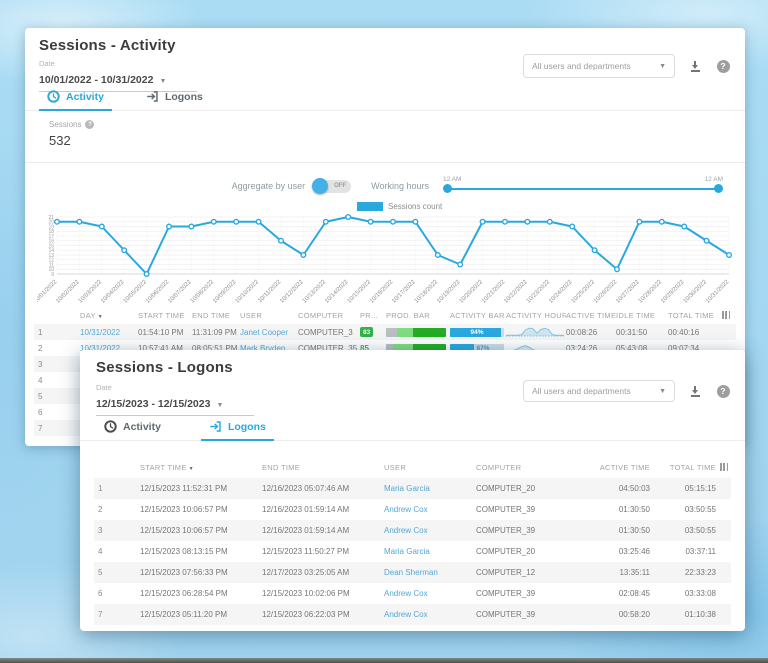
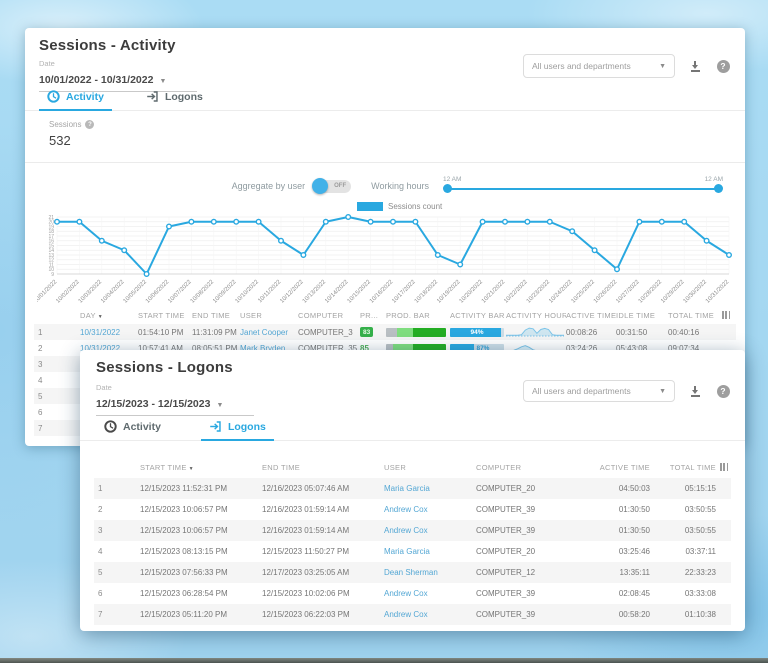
10/03/2022: 19 -> 16
10/07/2022: 19 -> 20
10/24/2022: 19 -> 18
10/29/2022: 19 -> 20
